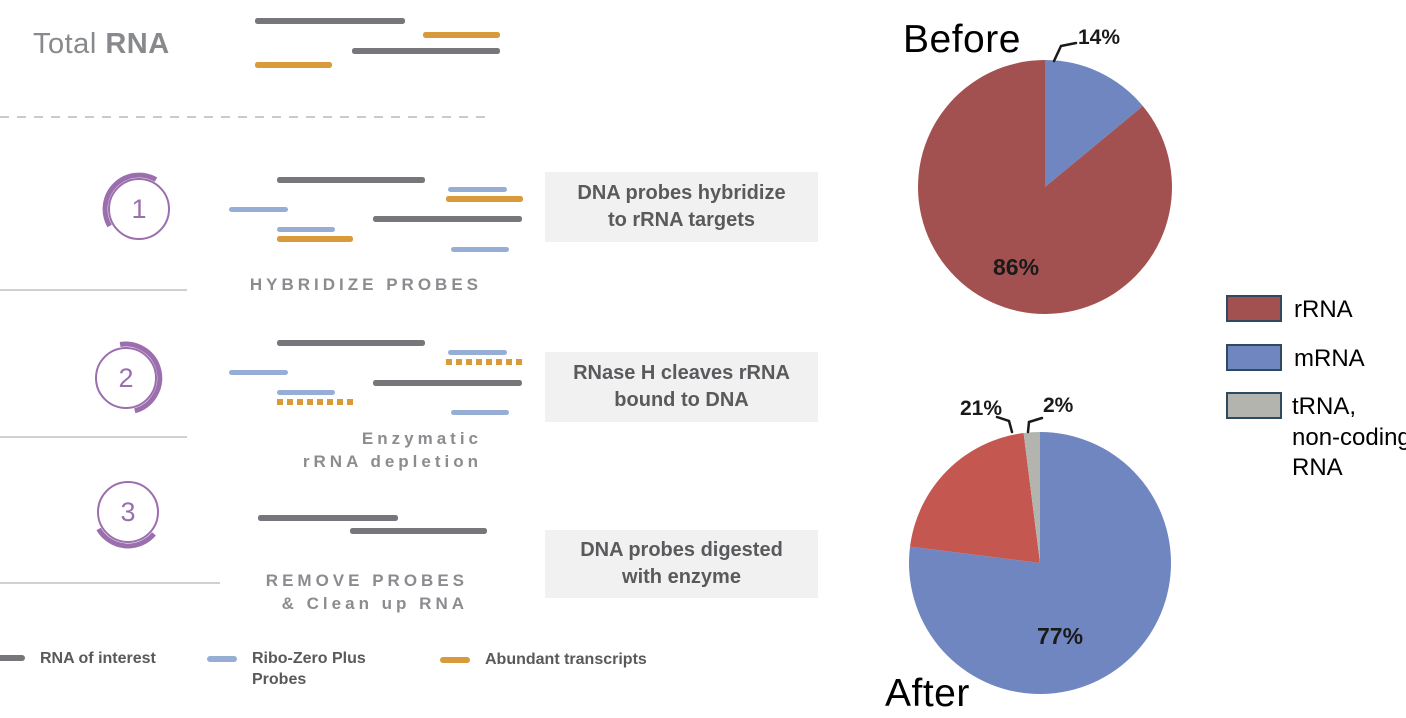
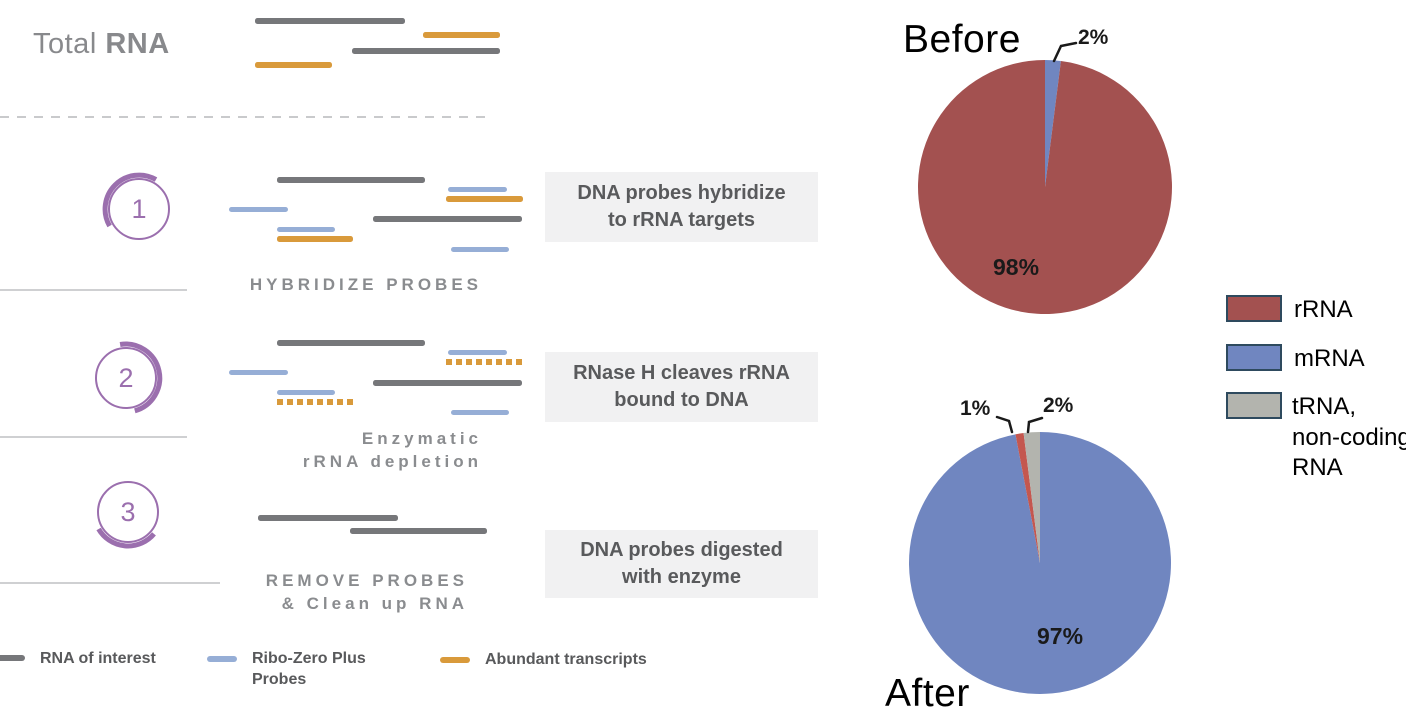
Before/mRNA: 14% -> 2%
Before/rRNA: 86% -> 98%
After/mRNA: 77% -> 97%
After/rRNA: 21% -> 1%
